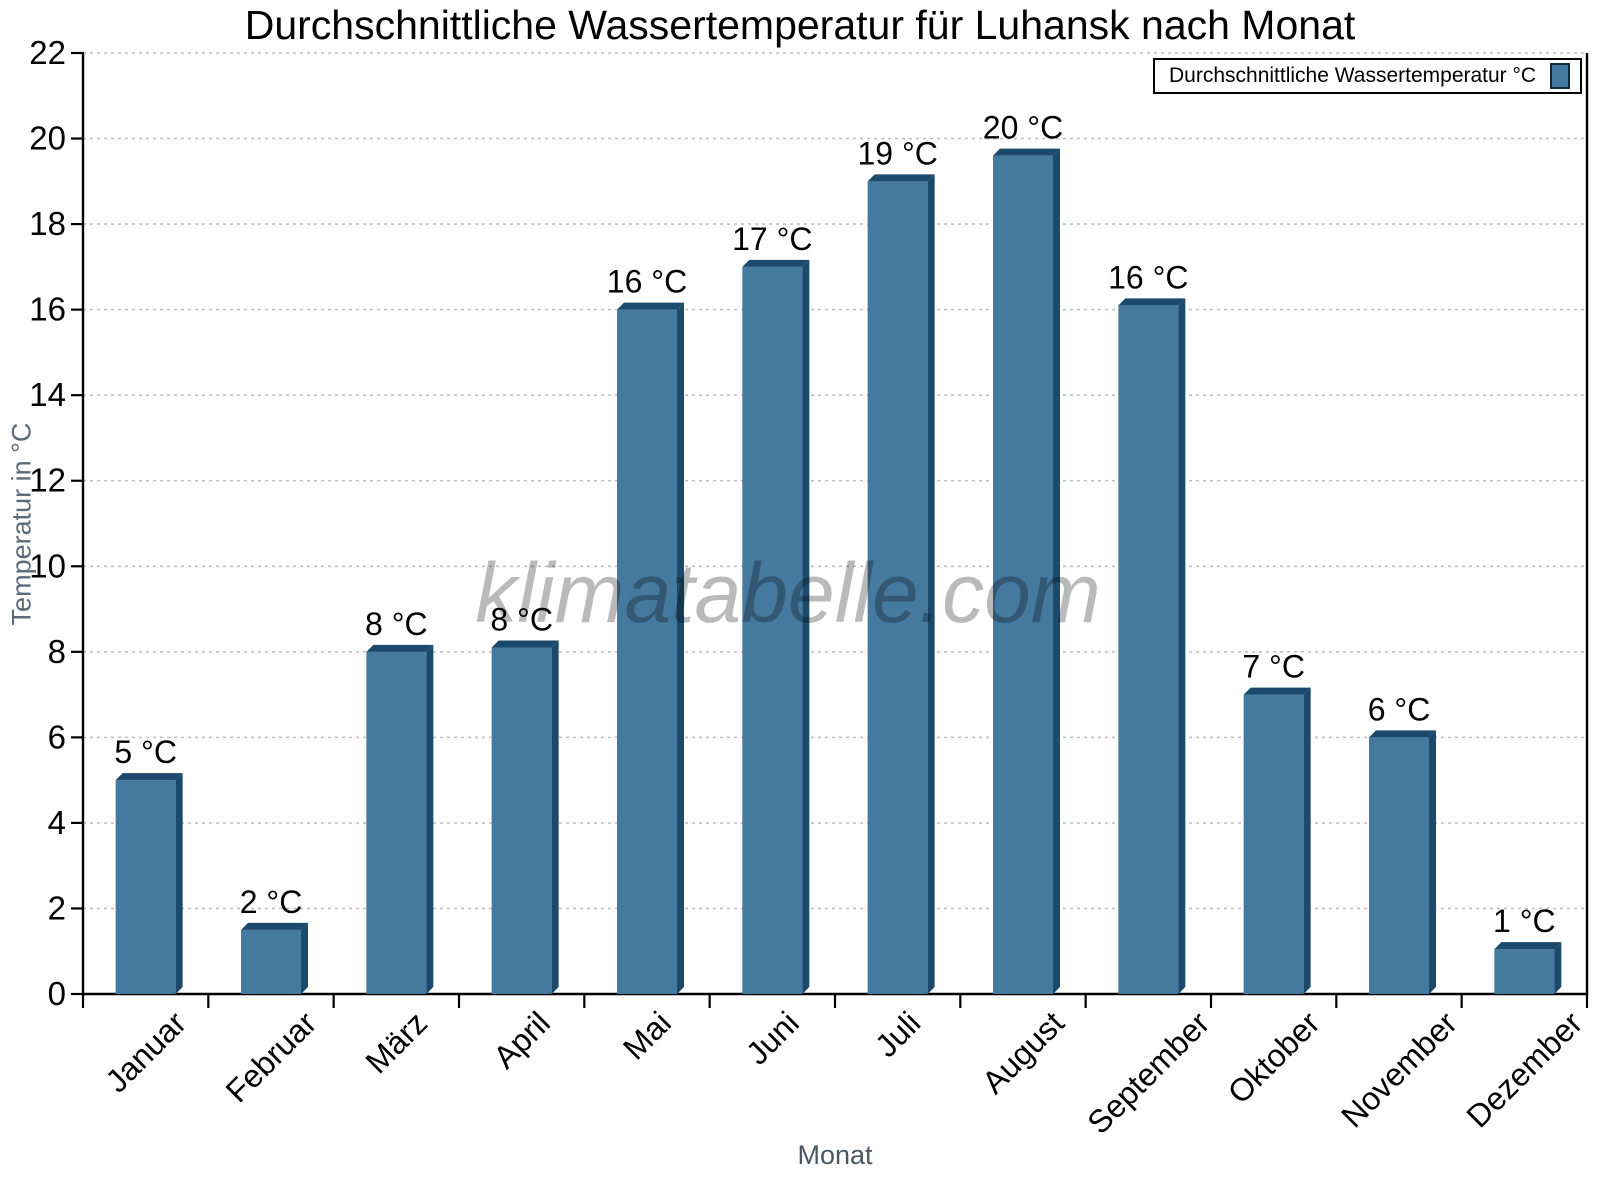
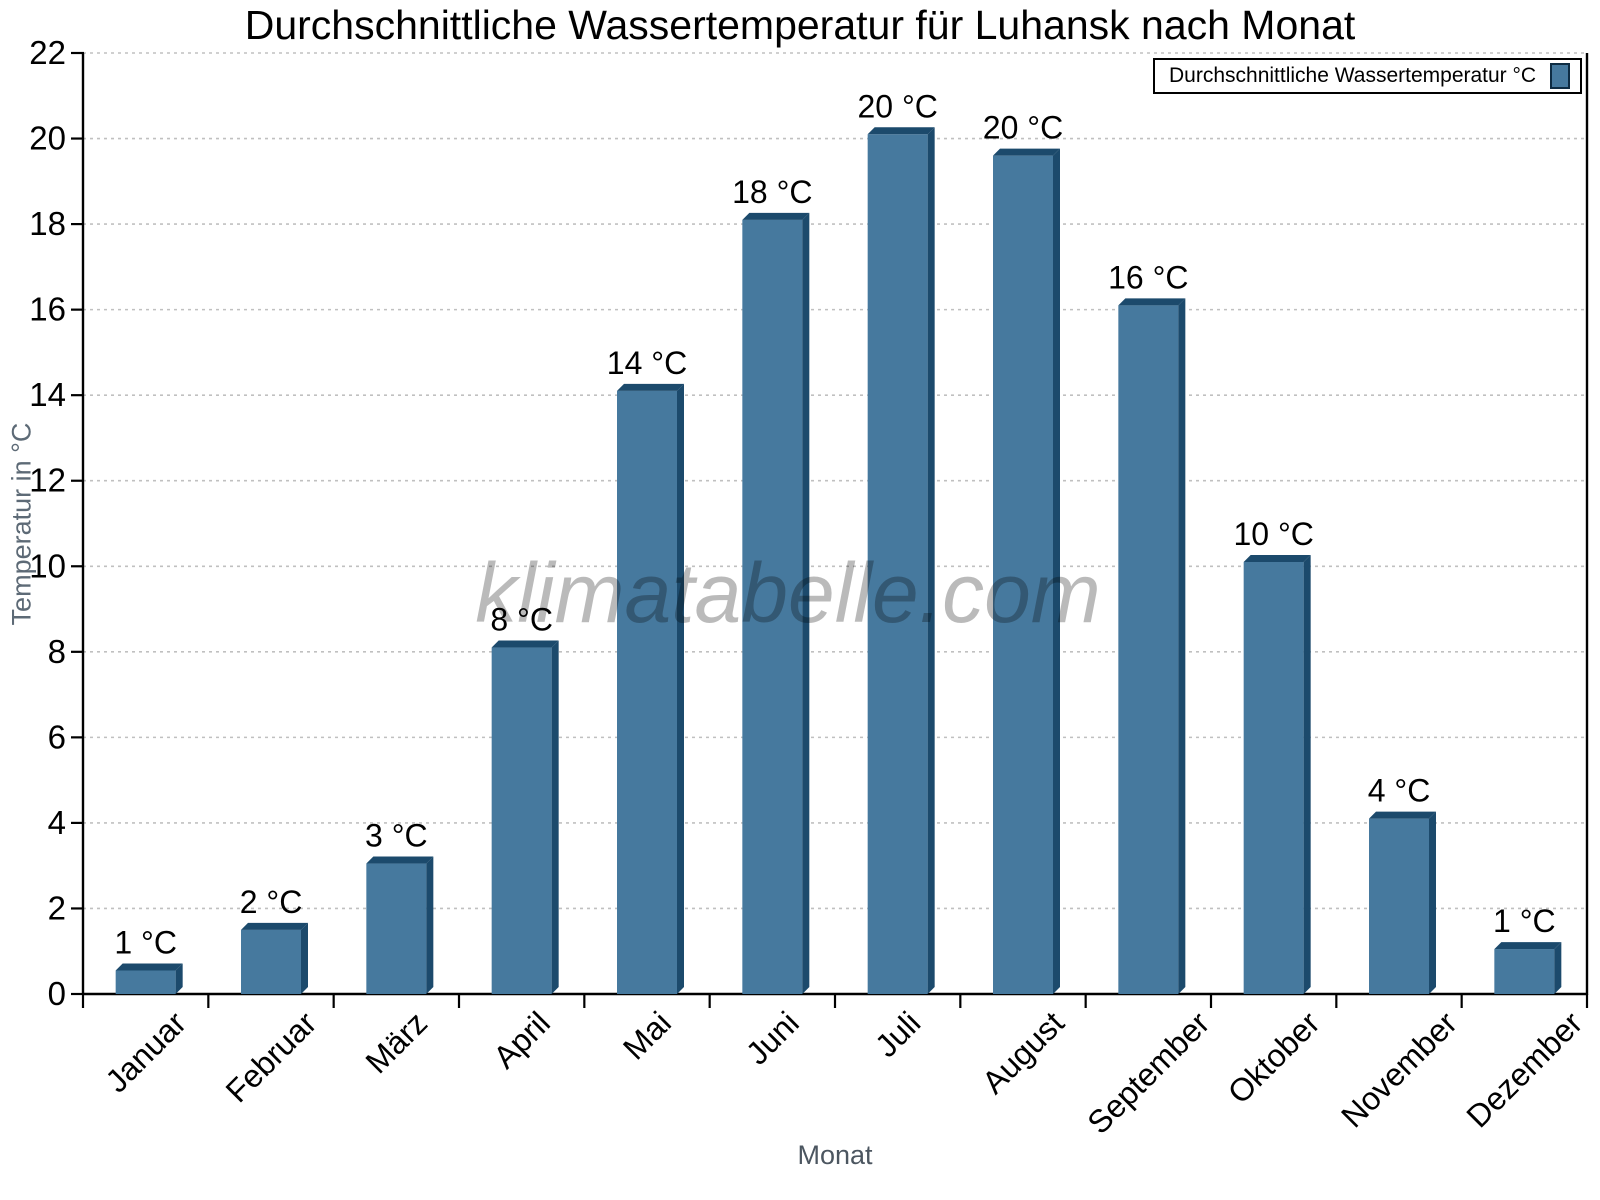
Januar: 5 -> 1
März: 8 -> 3
Mai: 16 -> 14
Juni: 17 -> 18
Juli: 19 -> 20
Oktober: 7 -> 10
November: 6 -> 4
